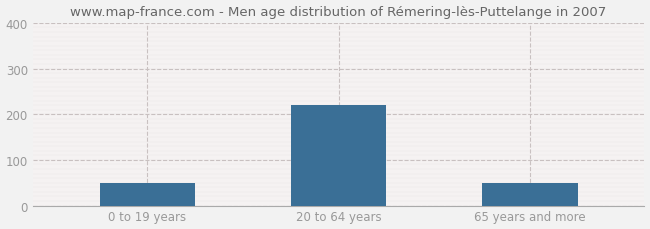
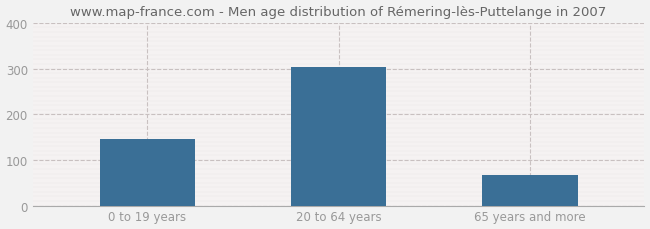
0 to 19 years: 50 -> 145
20 to 64 years: 220 -> 303
65 years and more: 50 -> 66
